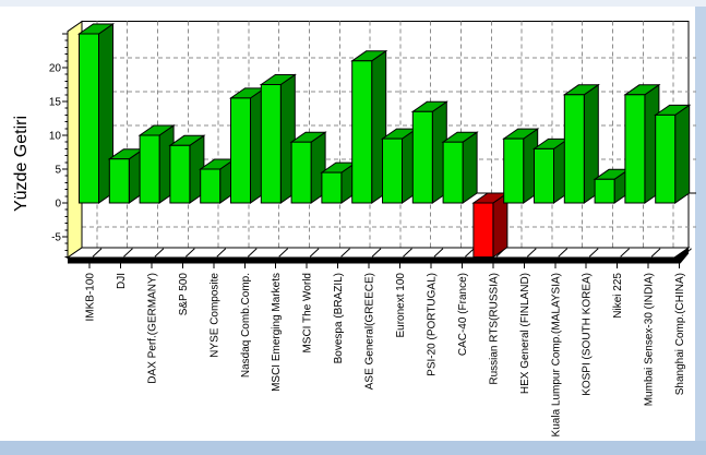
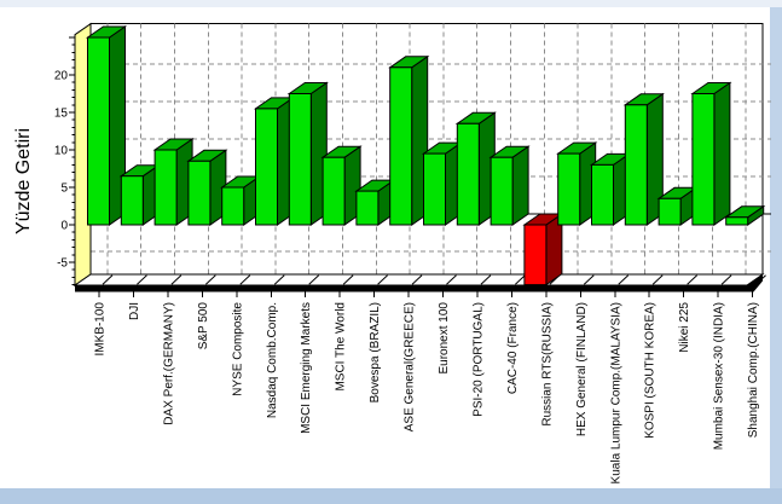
Mumbai Sensex-30 (INDIA): 16 -> 18
Shanghai Comp.(CHINA): 13 -> 1
